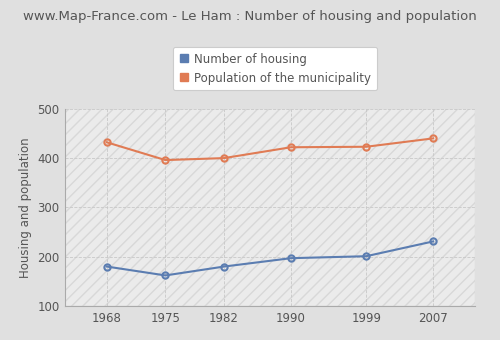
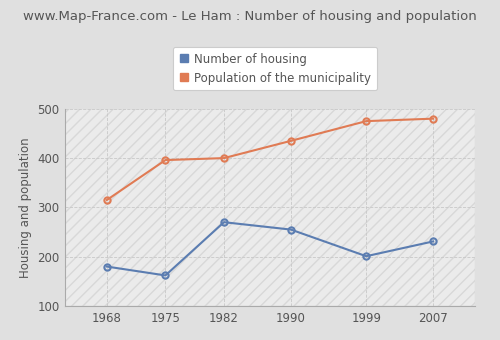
Population of the municipality/1968: 432 -> 315
Number of housing/1982: 180 -> 270
Number of housing/1990: 197 -> 255
Population of the municipality/1990: 422 -> 435
Population of the municipality/1999: 423 -> 475
Population of the municipality/2007: 440 -> 480
